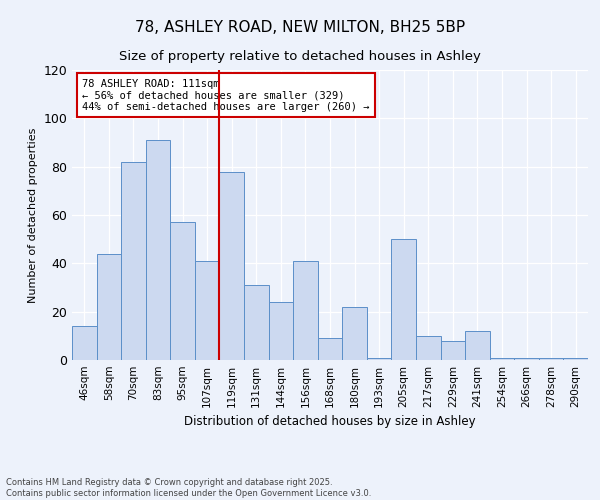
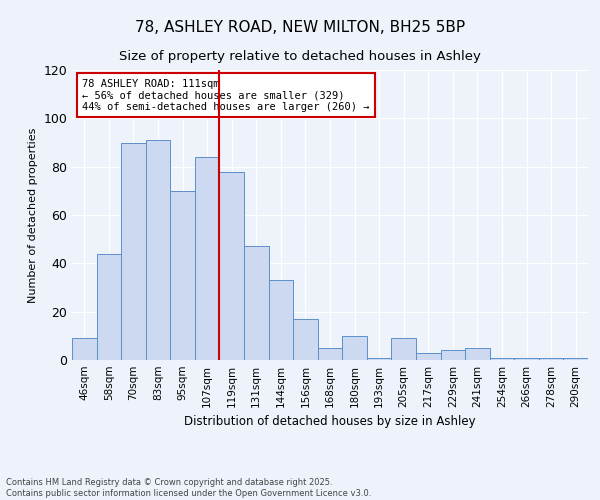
46sqm: 14 -> 9
70sqm: 82 -> 90
95sqm: 57 -> 70
107sqm: 41 -> 84
131sqm: 31 -> 47
144sqm: 24 -> 33
156sqm: 41 -> 17
168sqm: 9 -> 5
180sqm: 22 -> 10
205sqm: 50 -> 9
217sqm: 10 -> 3
229sqm: 8 -> 4
241sqm: 12 -> 5
